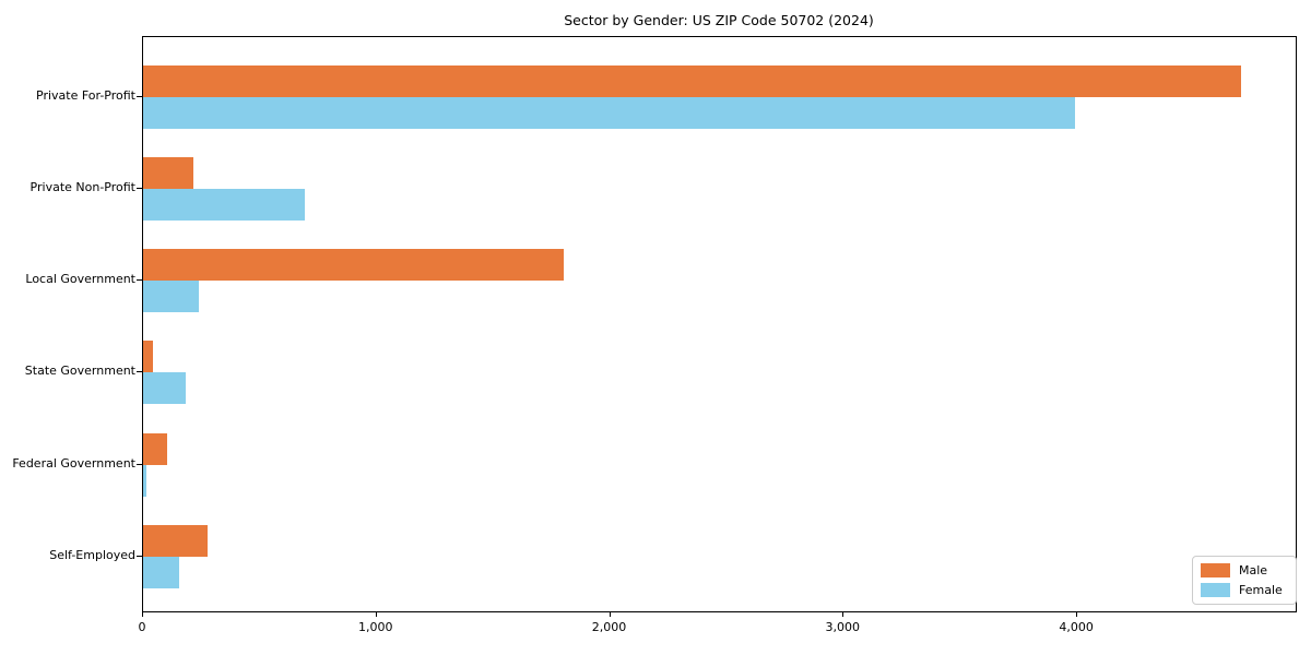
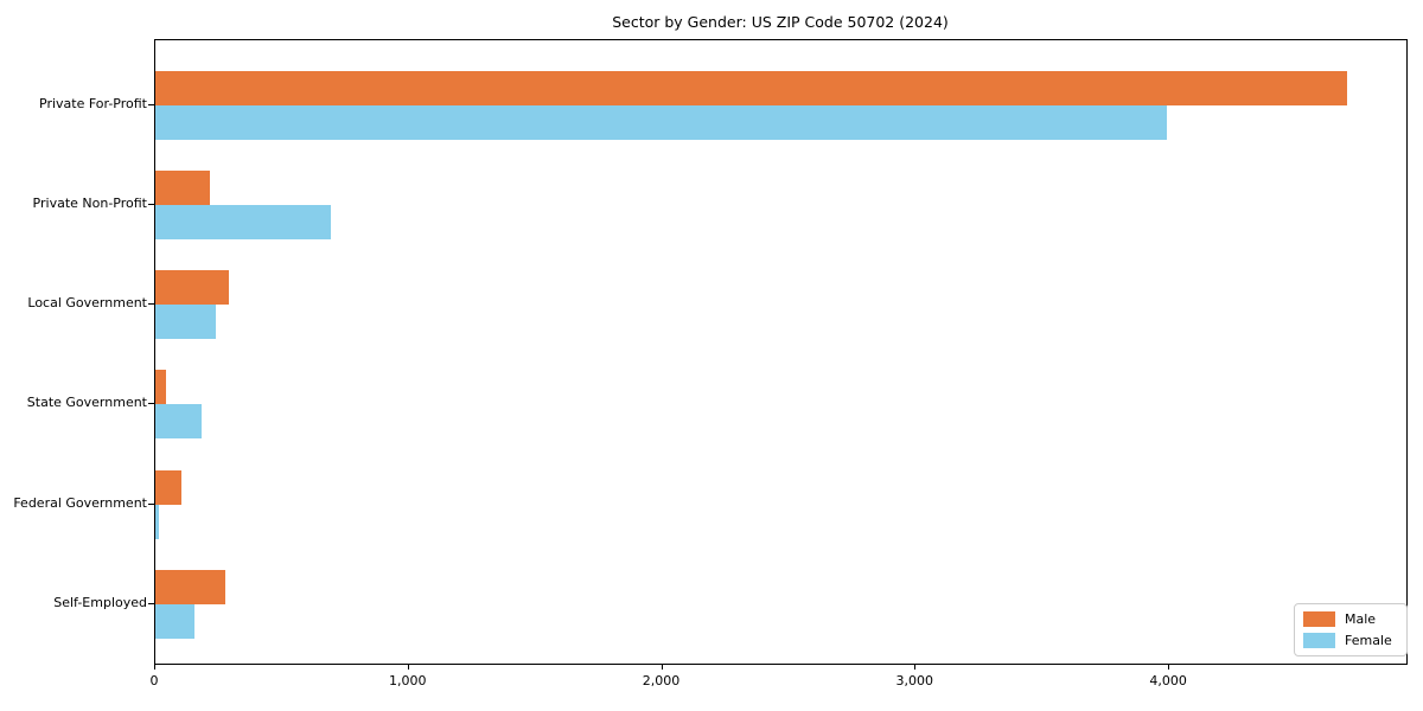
Male/Local Government: 1800 -> 290
